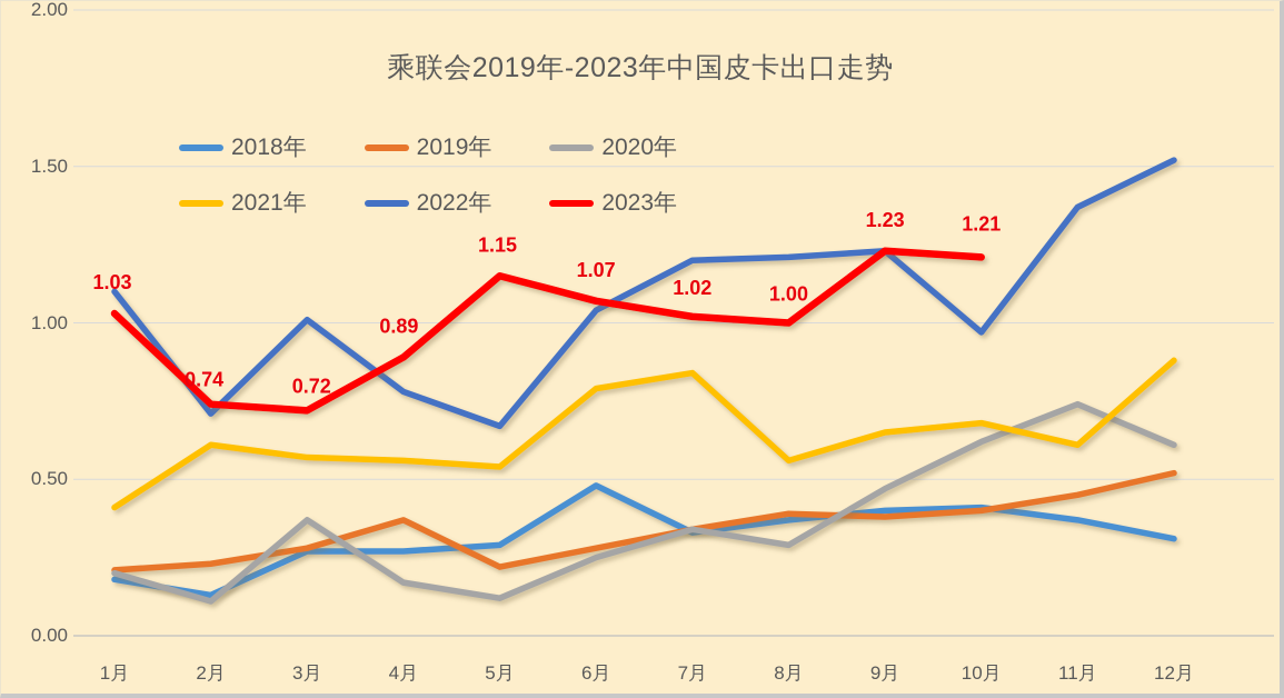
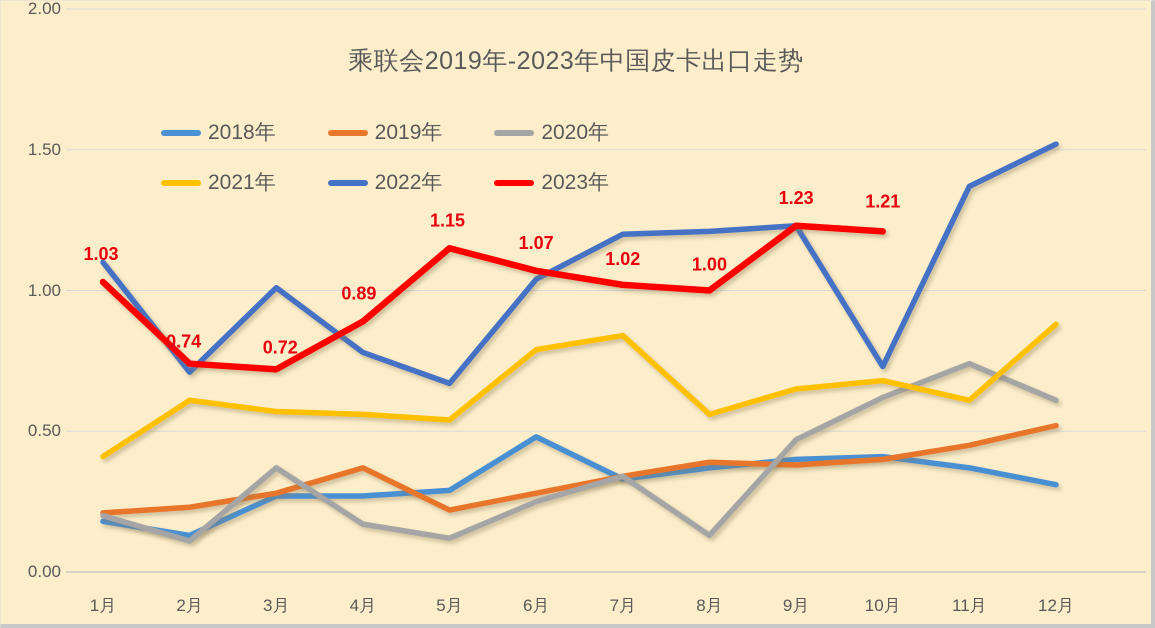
2020年/8月: 0.29 -> 0.13
2022年/10月: 0.97 -> 0.73
